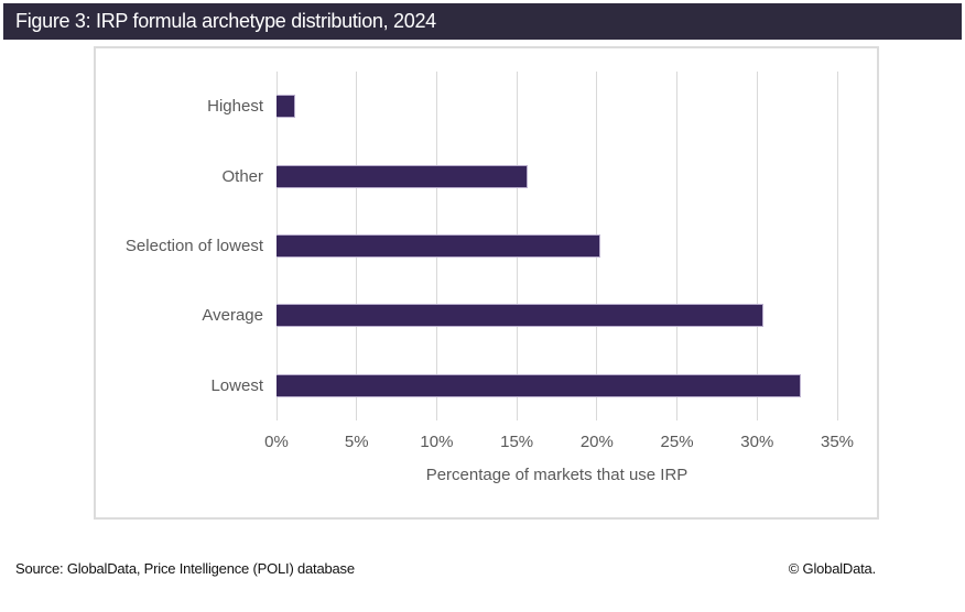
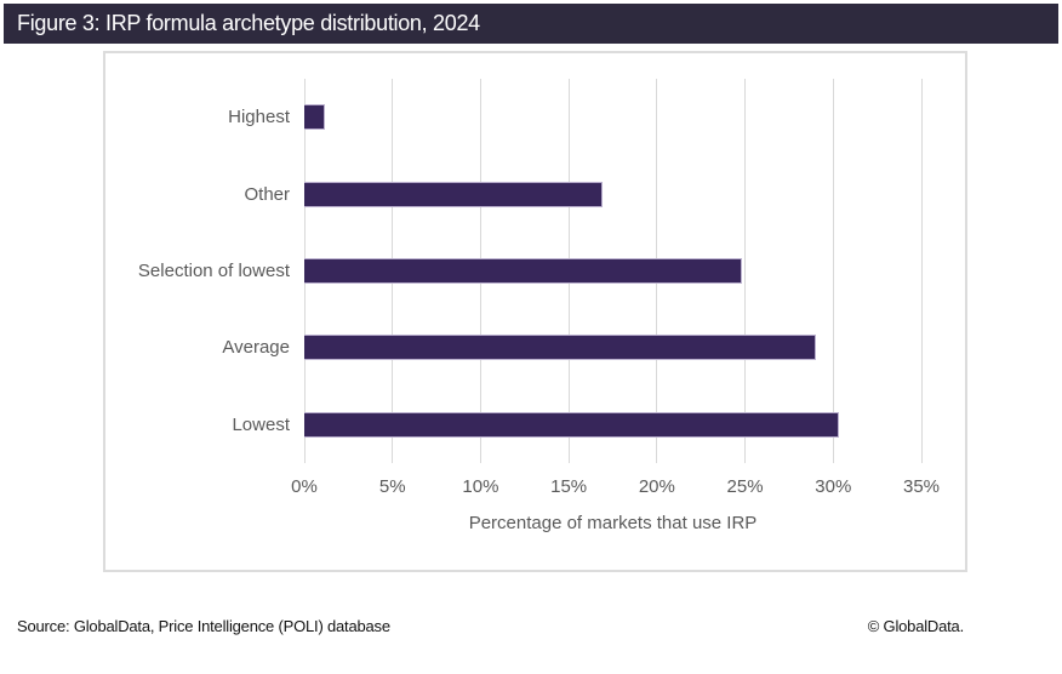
Other: 15.7% -> 16.9%
Selection of lowest: 20.2% -> 24.8%
Average: 30.4% -> 29.0%
Lowest: 32.7% -> 30.3%
